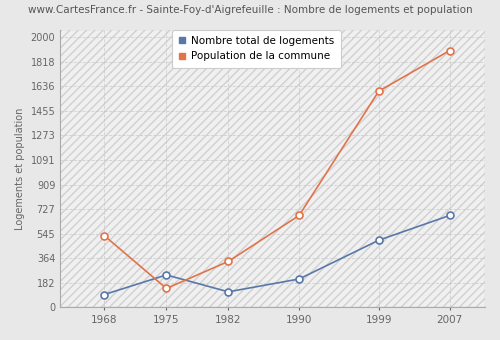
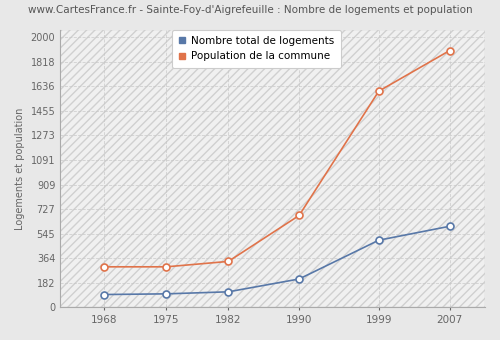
Population de la commune/1968: 530 -> 300
Nombre total de logements/1975: 240 -> 100
Population de la commune/1975: 140 -> 300
Nombre total de logements/2007: 680 -> 600
